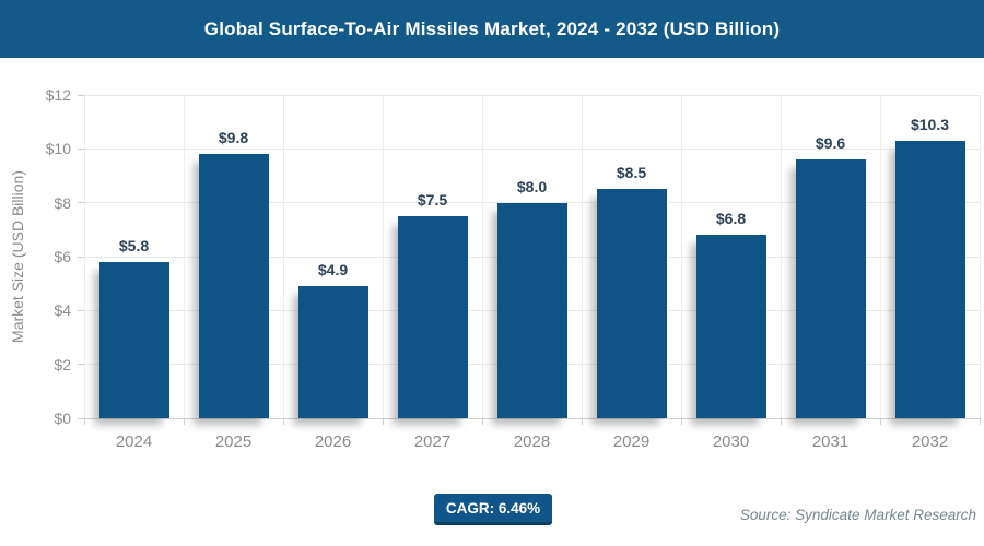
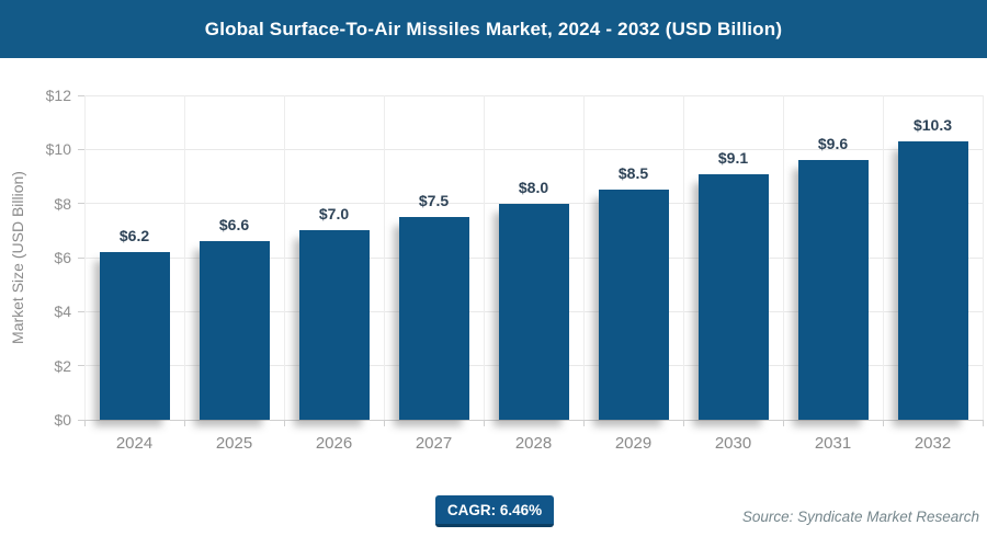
2024: $5.8 -> $6.2
2025: $9.8 -> $6.6
2026: $4.9 -> $7.0
2030: $6.8 -> $9.1
